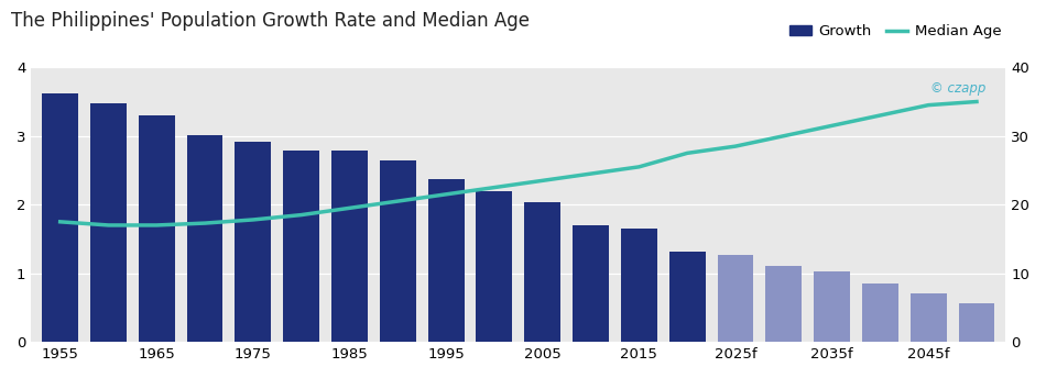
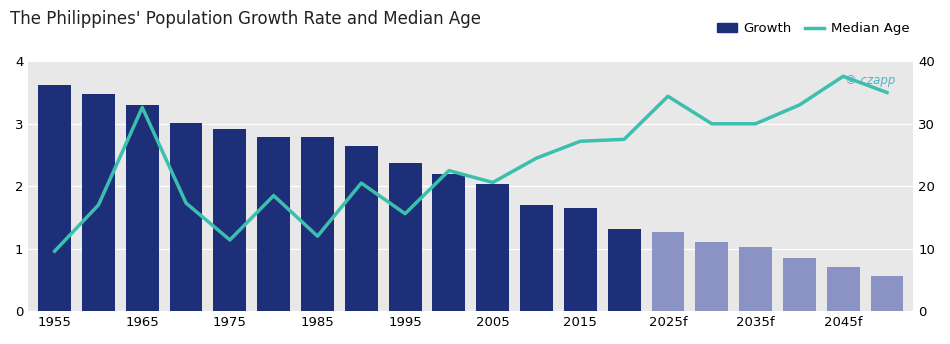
Median Age/1955: 17.5 -> 9.6
Median Age/1965: 17.0 -> 32.6
Median Age/1975: 17.8 -> 11.4
Median Age/1985: 19.5 -> 12.0
Median Age/1995: 21.5 -> 15.6
Median Age/2005: 23.5 -> 20.6
Median Age/2015: 25.5 -> 27.2
Median Age/2025f: 28.5 -> 34.4
Median Age/2035f: 31.5 -> 30.0
Median Age/2045f: 34.5 -> 37.6
